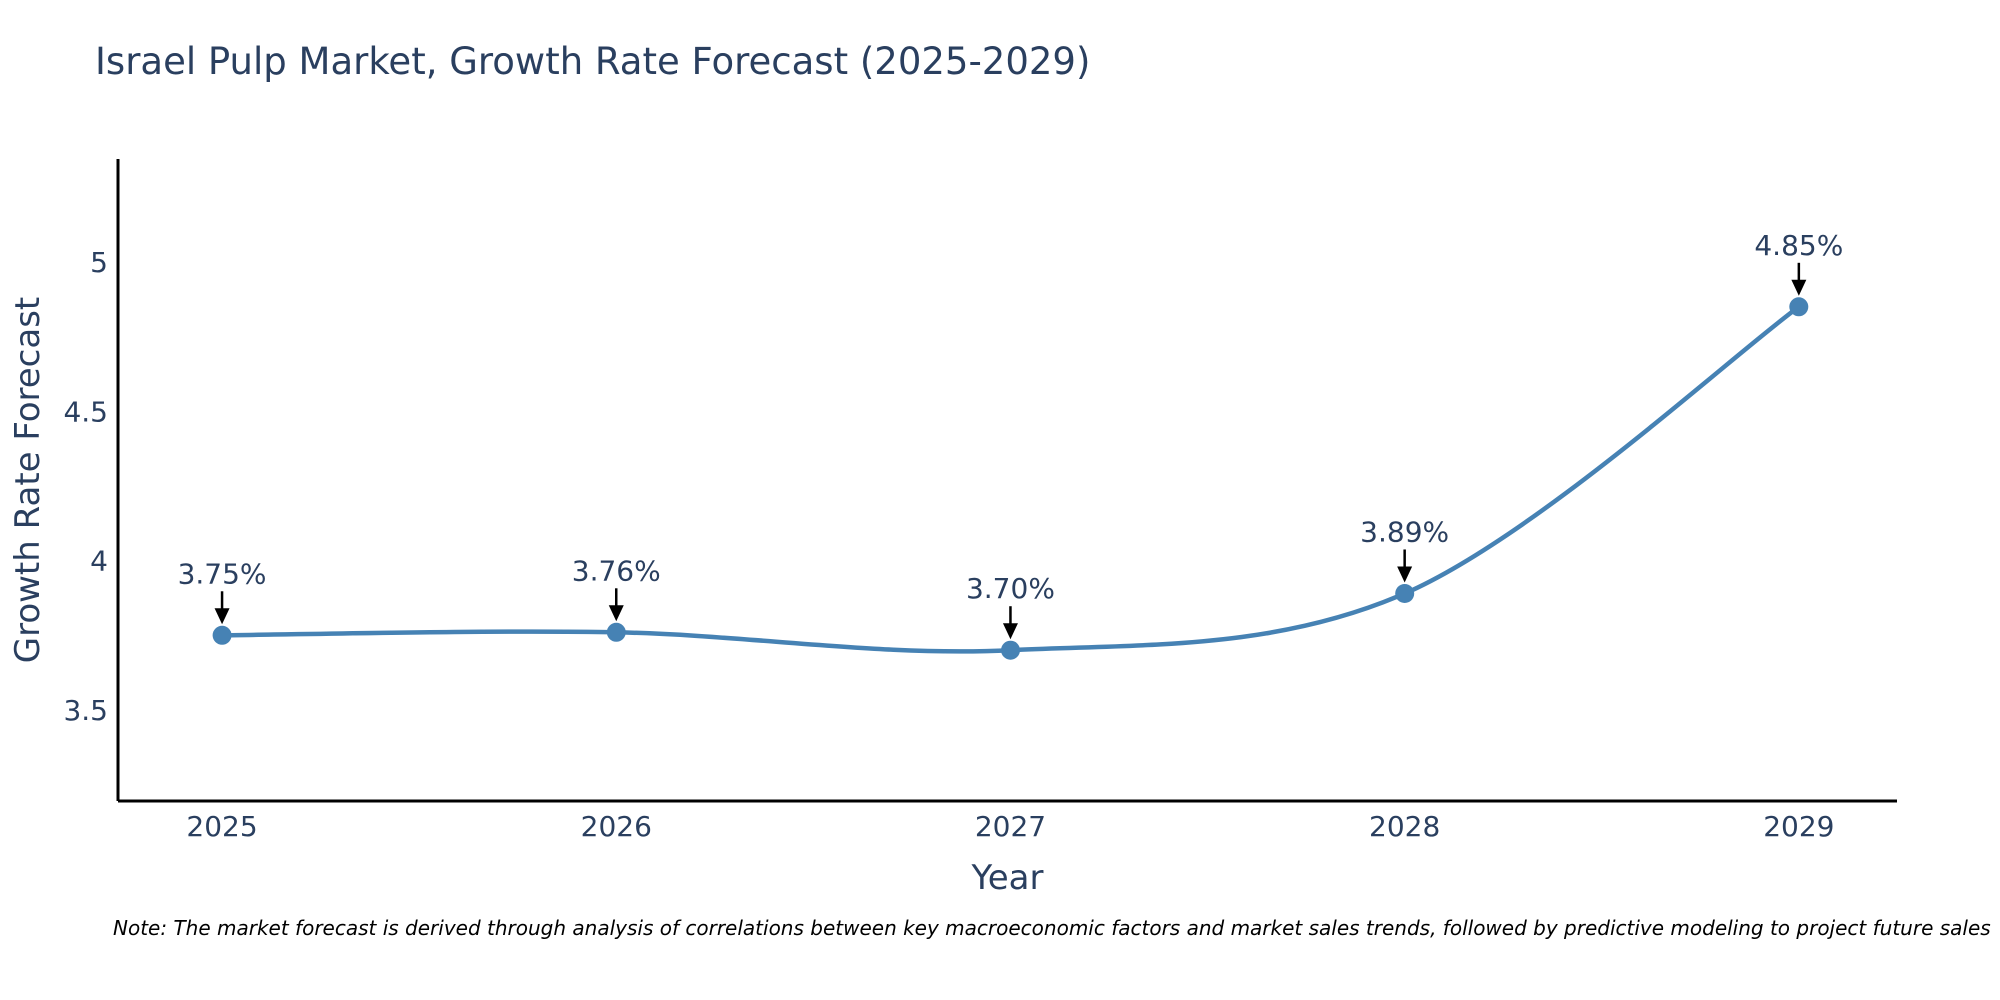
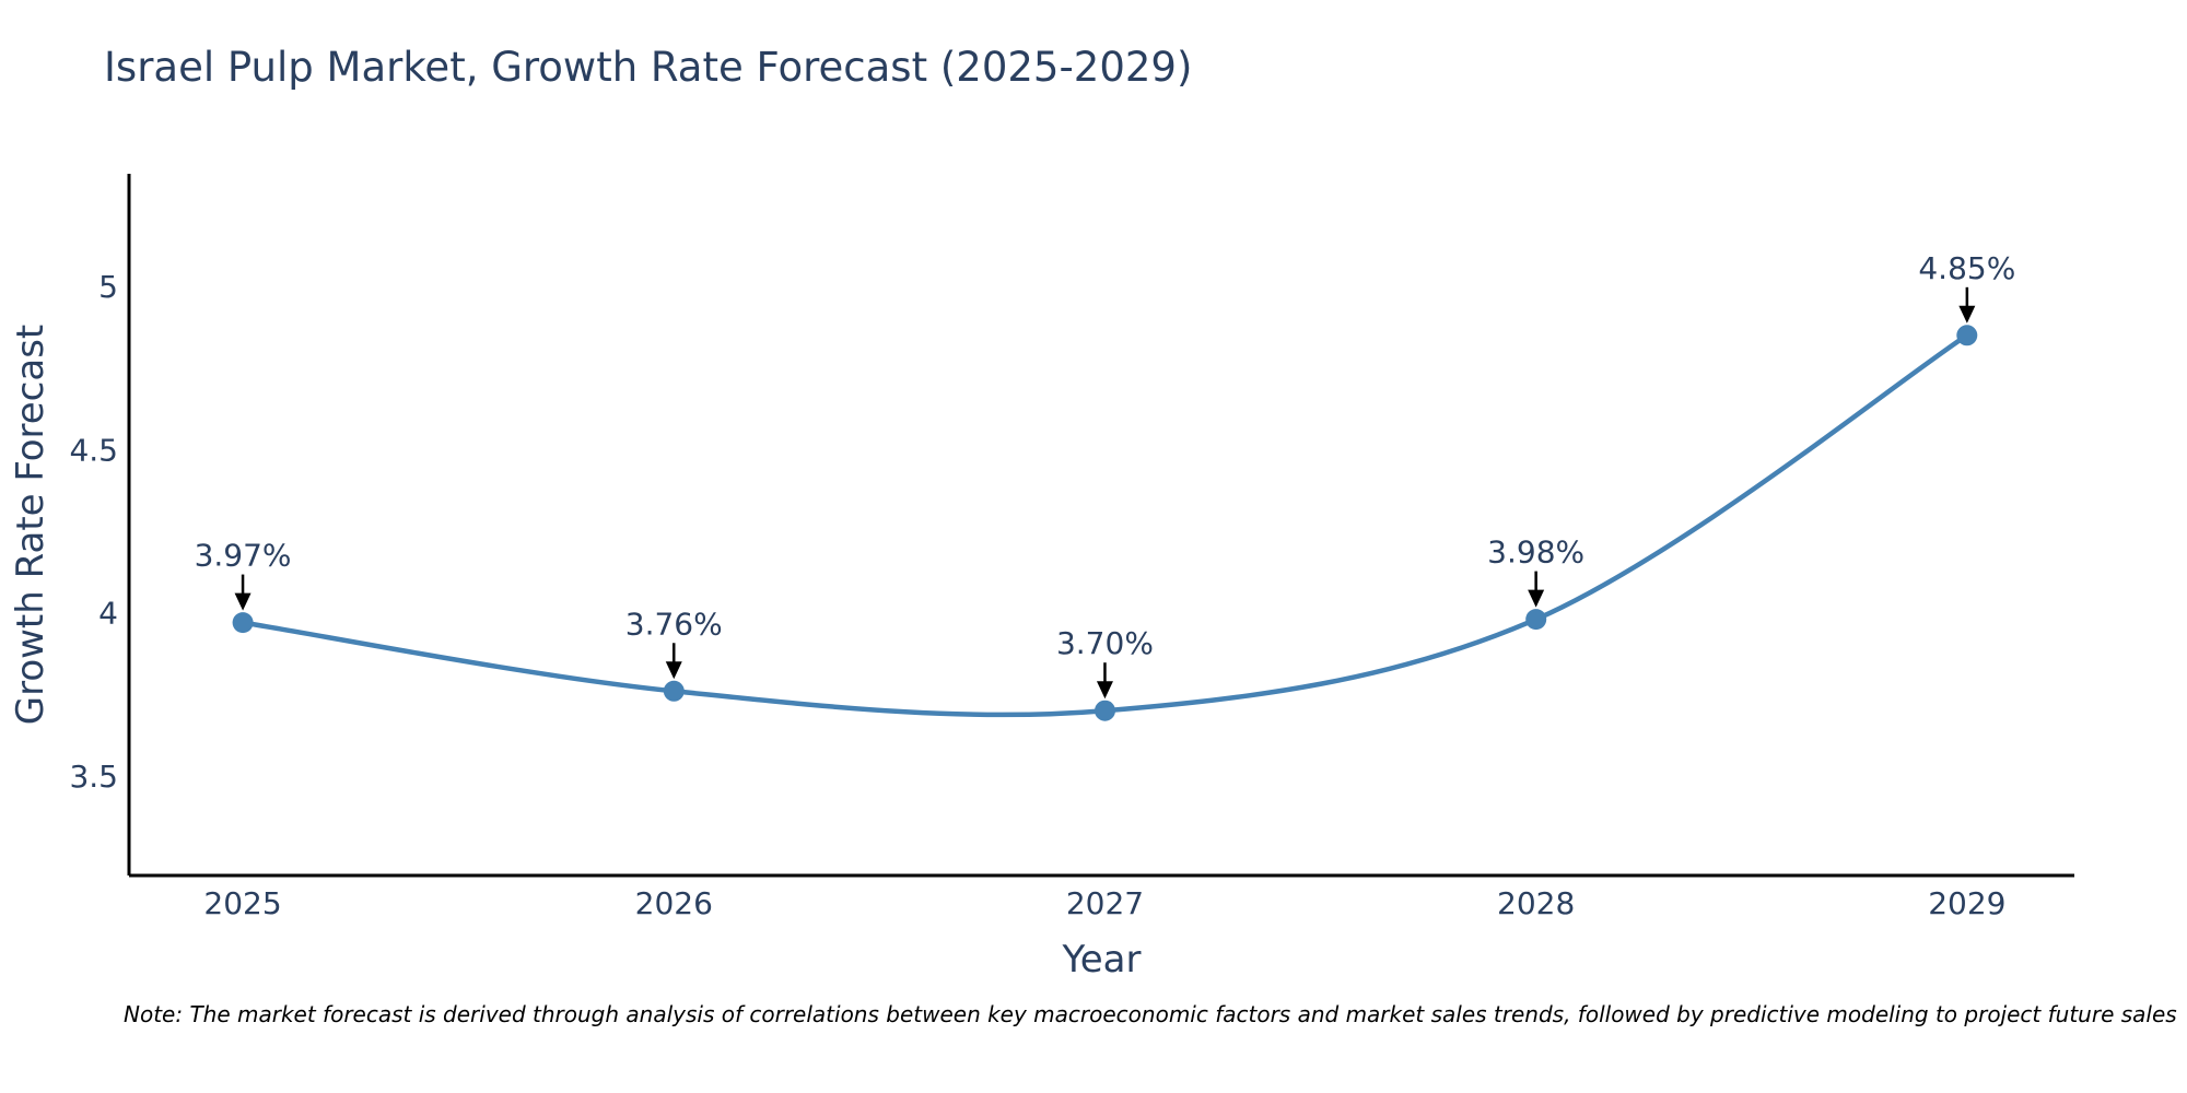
2025: 3.75% -> 3.97%
2028: 3.89% -> 3.98%
